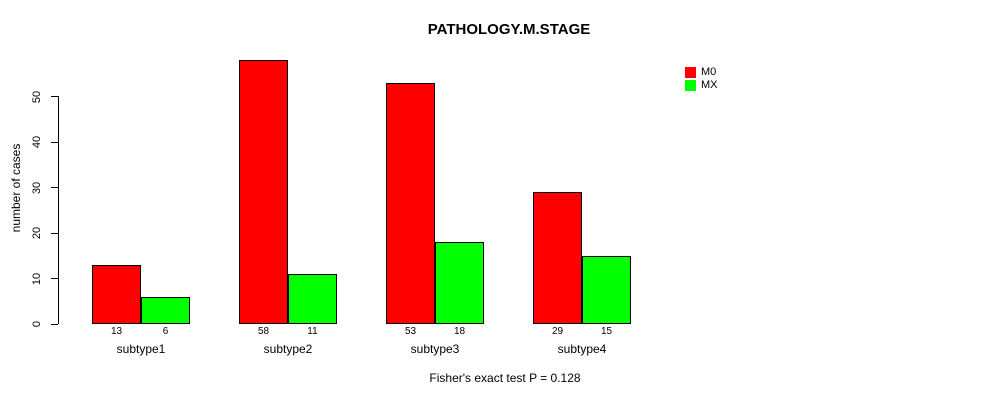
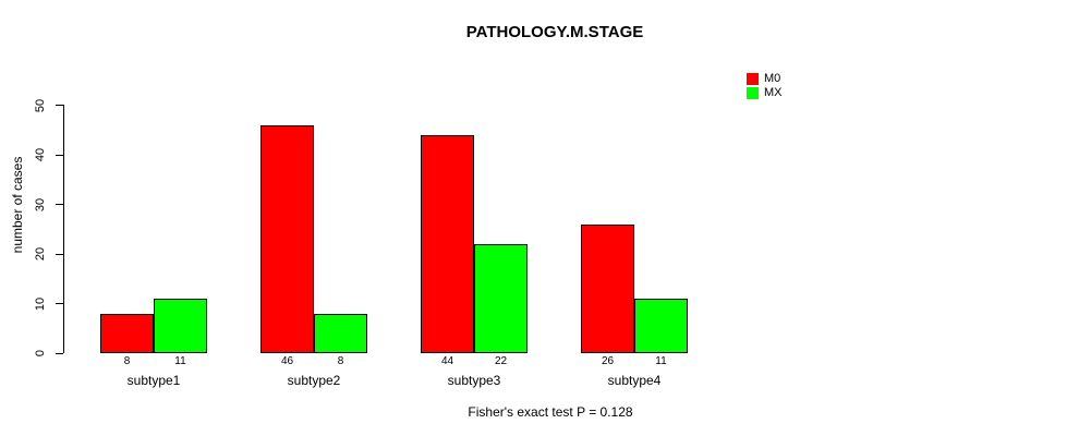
M0/subtype1: 13 -> 8
MX/subtype1: 6 -> 11
M0/subtype2: 58 -> 46
MX/subtype2: 11 -> 8
M0/subtype3: 53 -> 44
MX/subtype3: 18 -> 22
M0/subtype4: 29 -> 26
MX/subtype4: 15 -> 11
